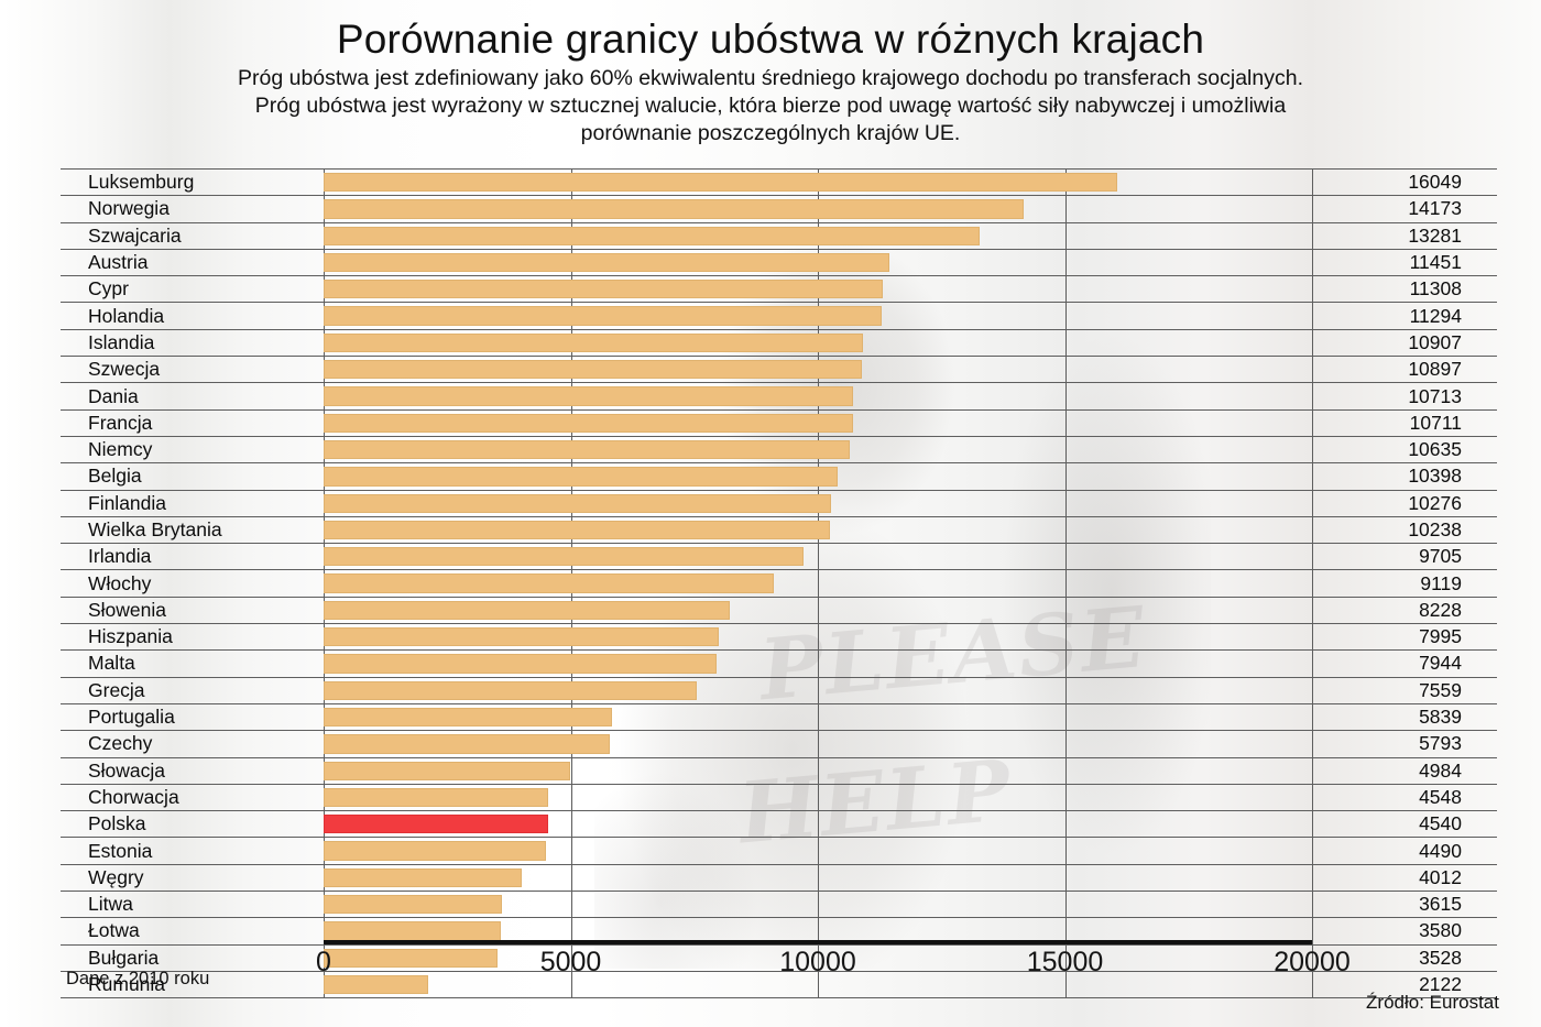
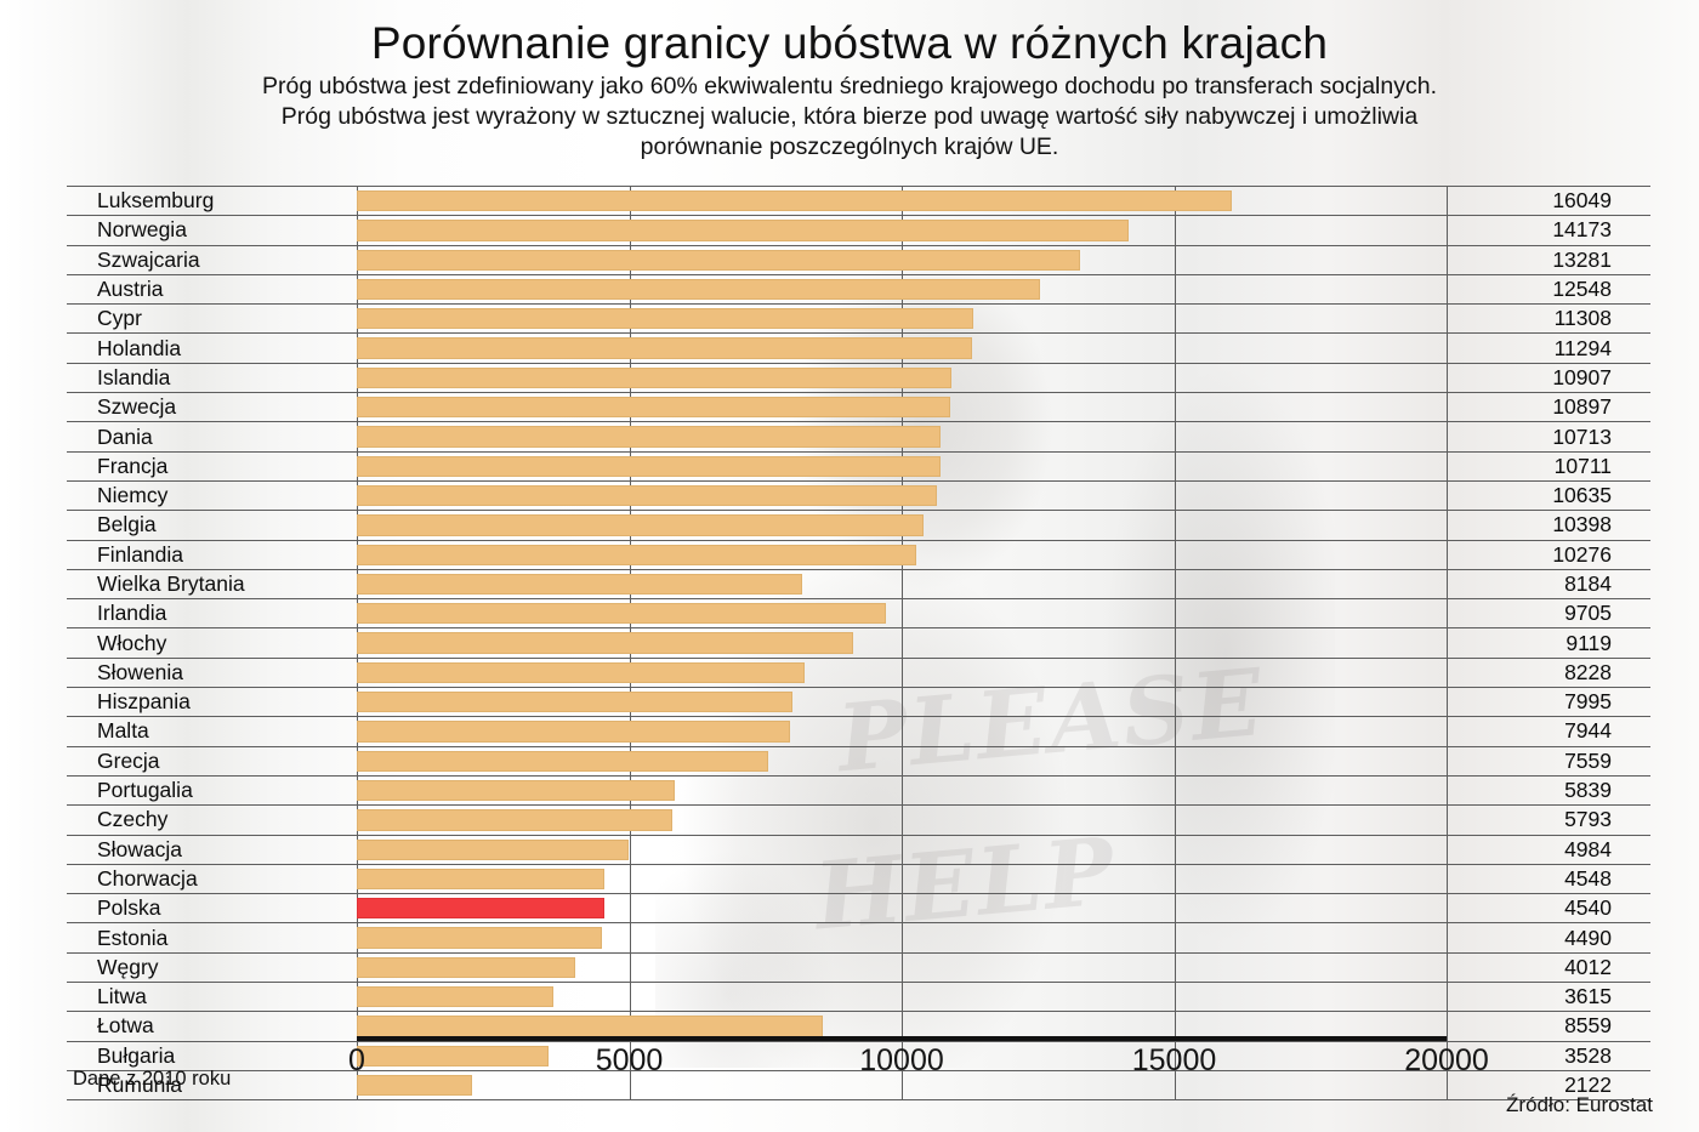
Austria: 11451 -> 12548
Wielka Brytania: 10238 -> 8184
Łotwa: 3580 -> 8559
